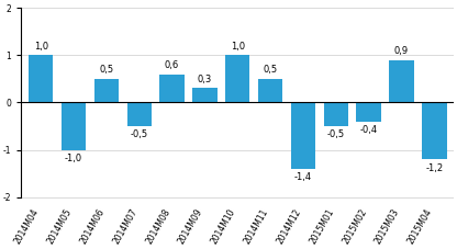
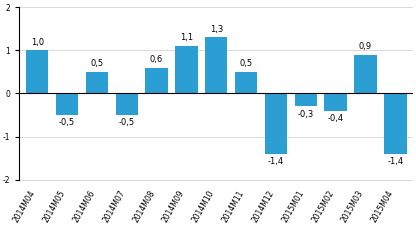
2014M05: -1,0 -> -0,5
2014M09: 0,3 -> 1,1
2014M10: 1,0 -> 1,3
2015M01: -0,5 -> -0,3
2015M04: -1,2 -> -1,4
